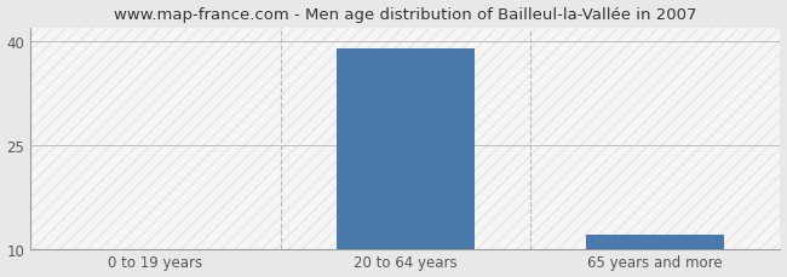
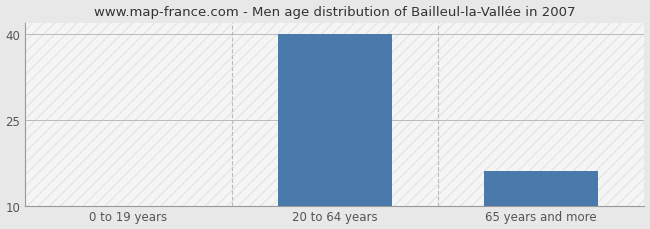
20 to 64 years: 39 -> 40
65 years and more: 12 -> 16
